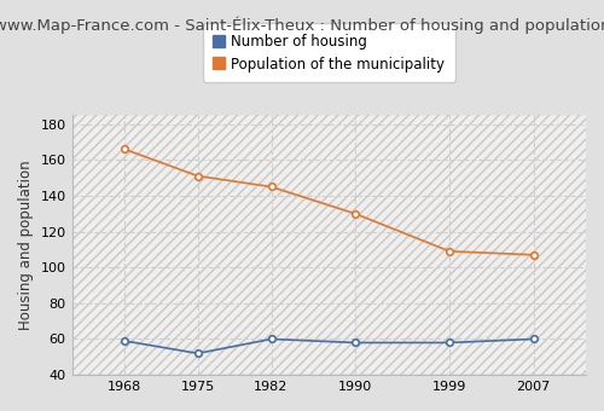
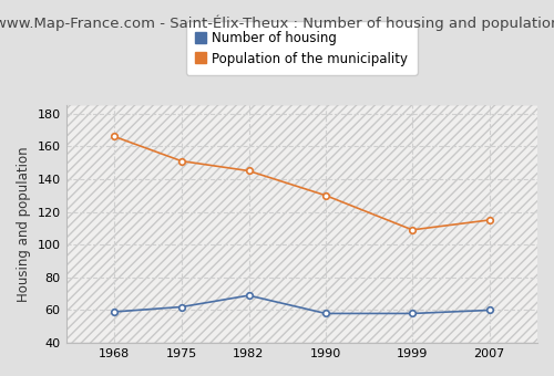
Number of housing/1975: 52 -> 62
Number of housing/1982: 60 -> 69
Population of the municipality/2007: 107 -> 115
